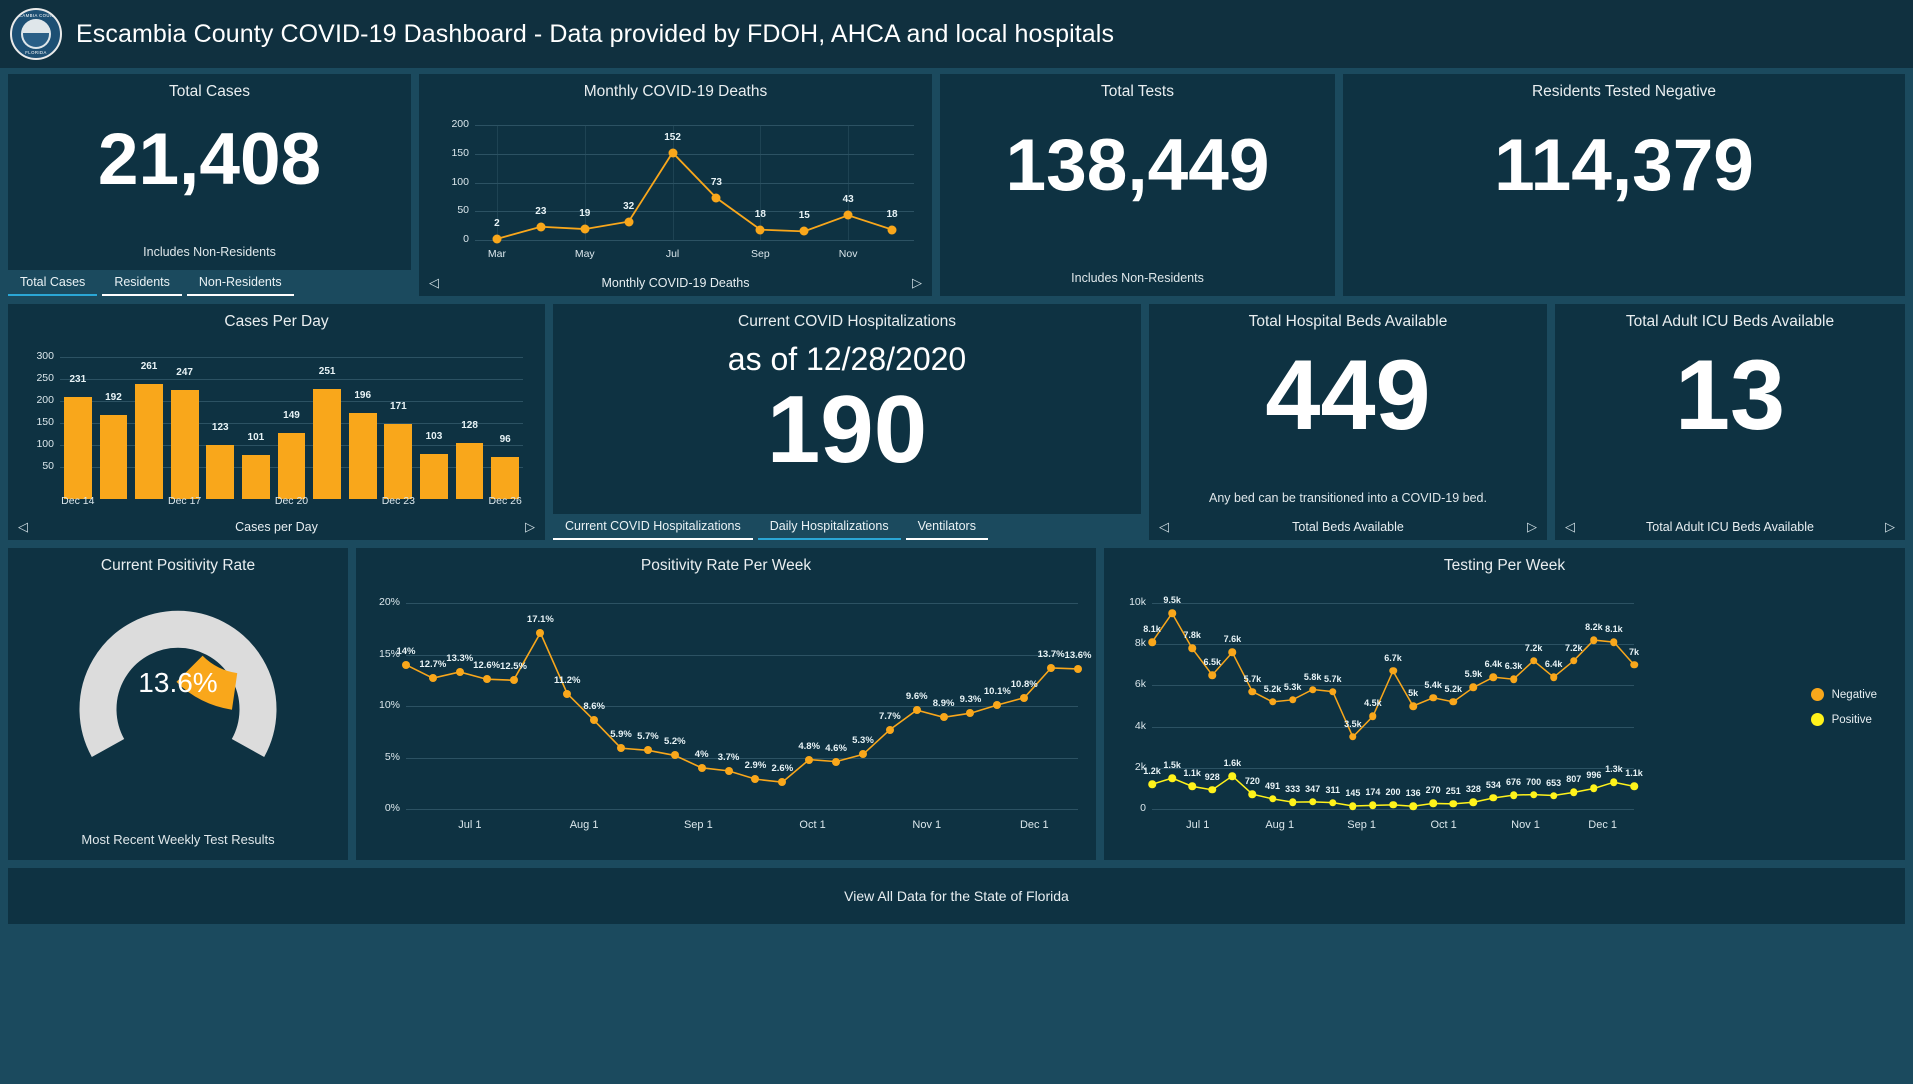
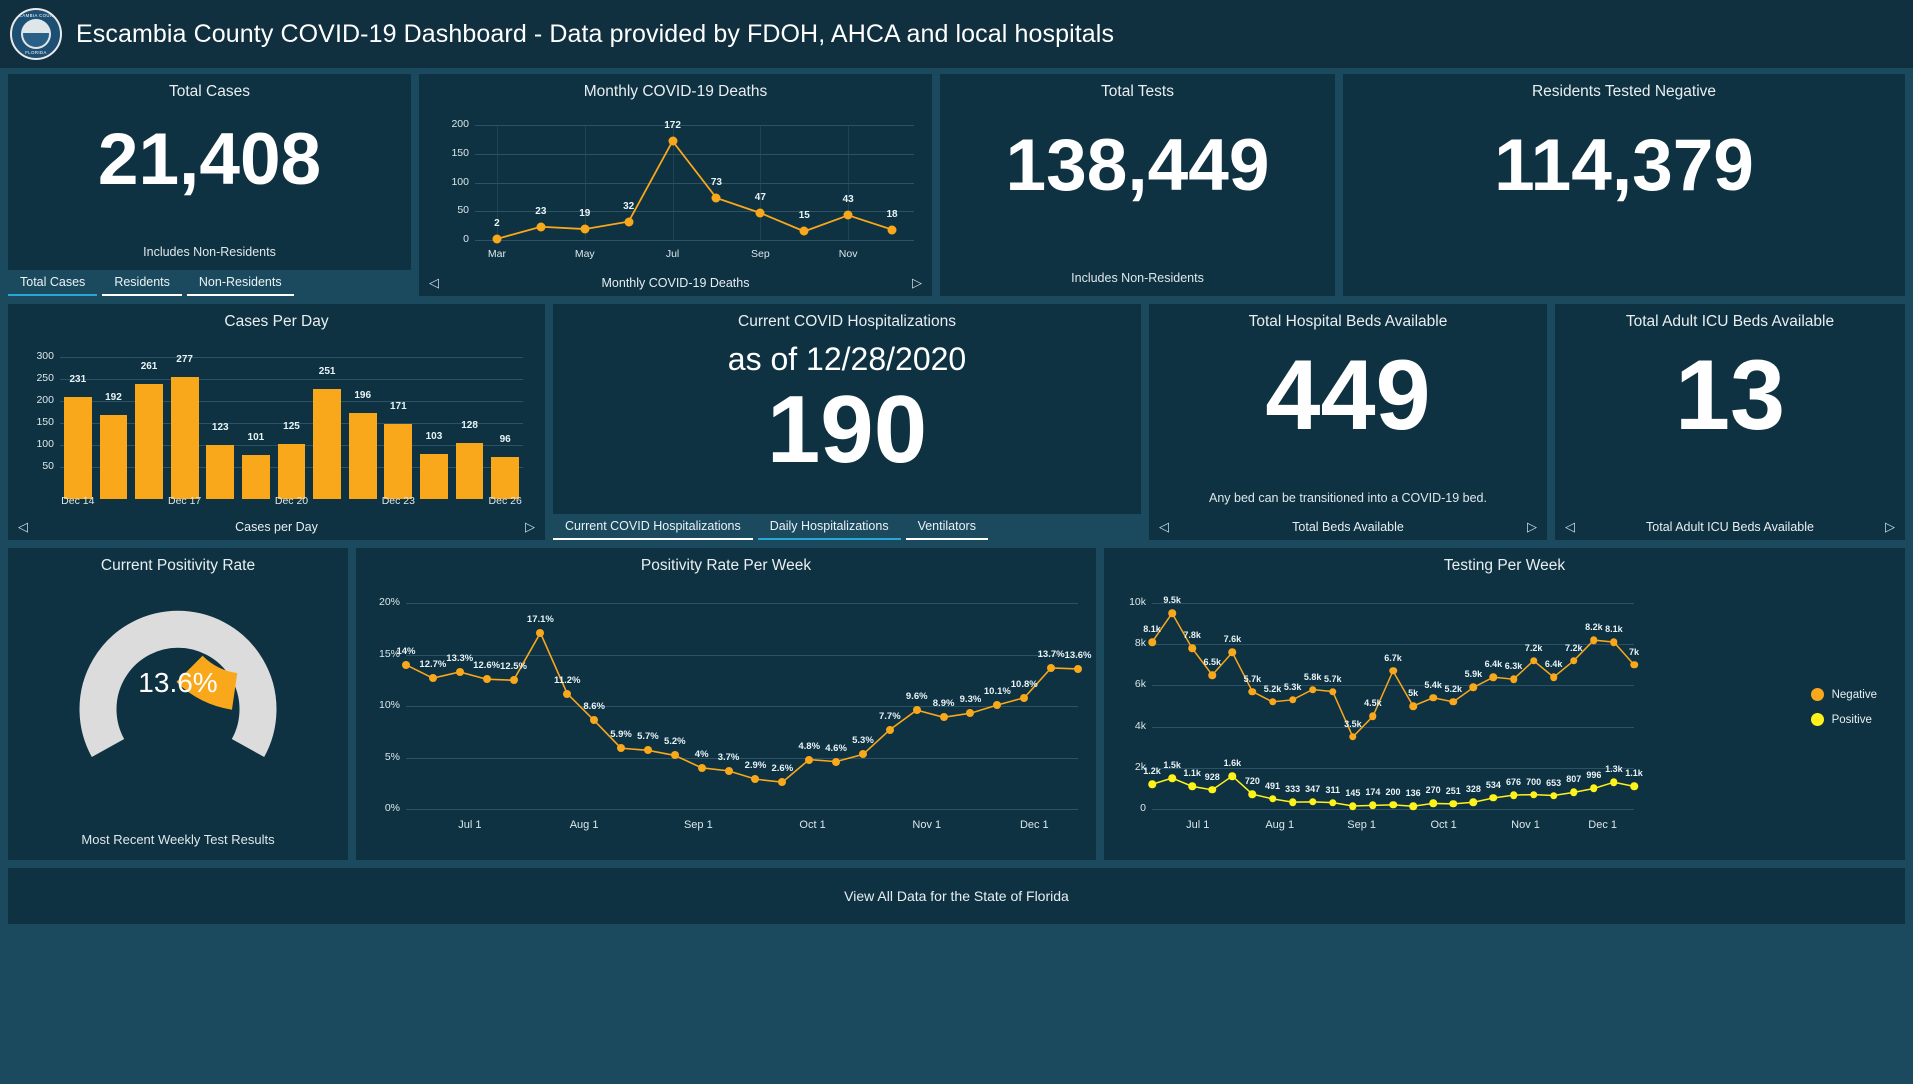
Monthly COVID-19 Deaths/Jul: 152 -> 172
Monthly COVID-19 Deaths/Sep: 18 -> 47
Cases Per Day/Dec 17: 247 -> 277
Cases Per Day/Dec 20: 149 -> 125
